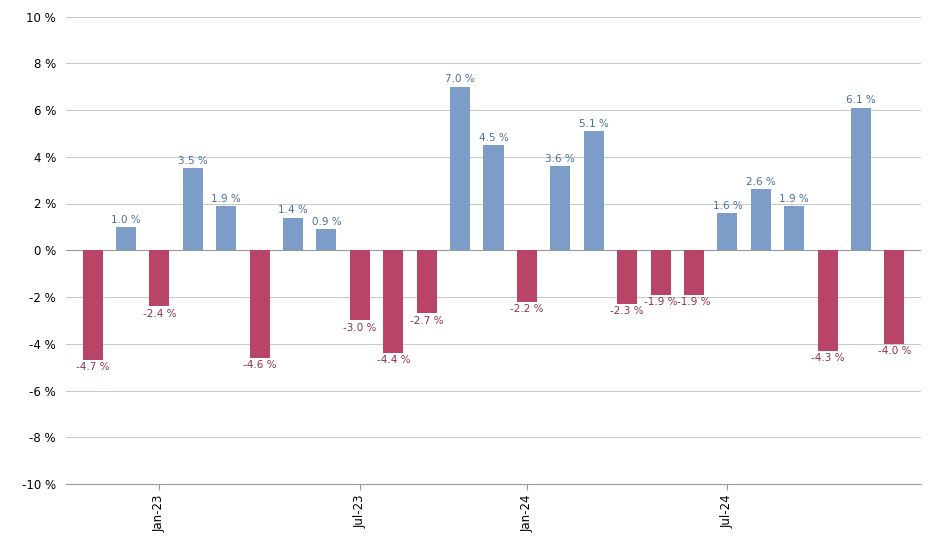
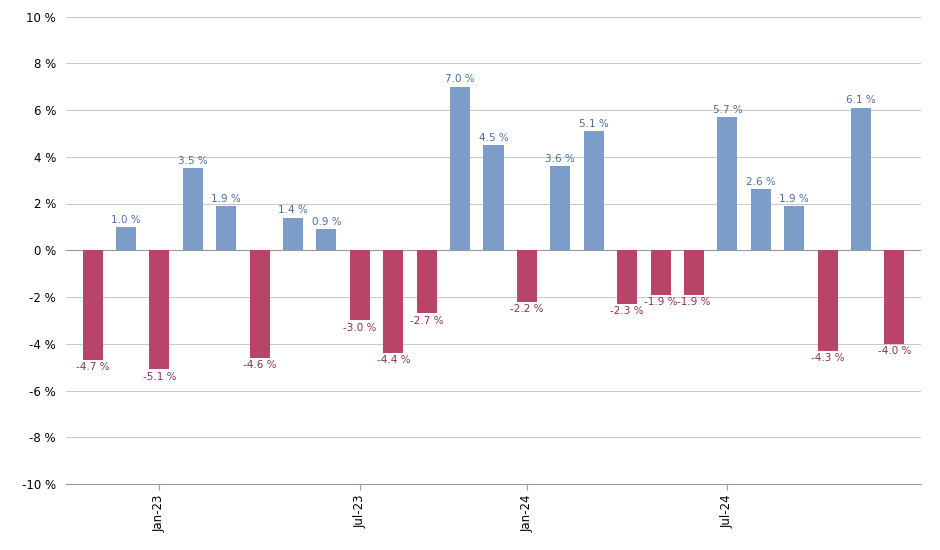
Jan-23: -2.4 -> -5.1
Jul-24: 1.6 -> 5.7
